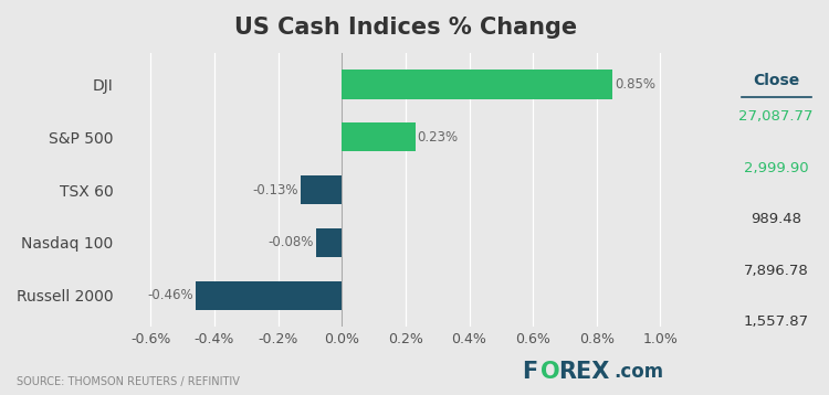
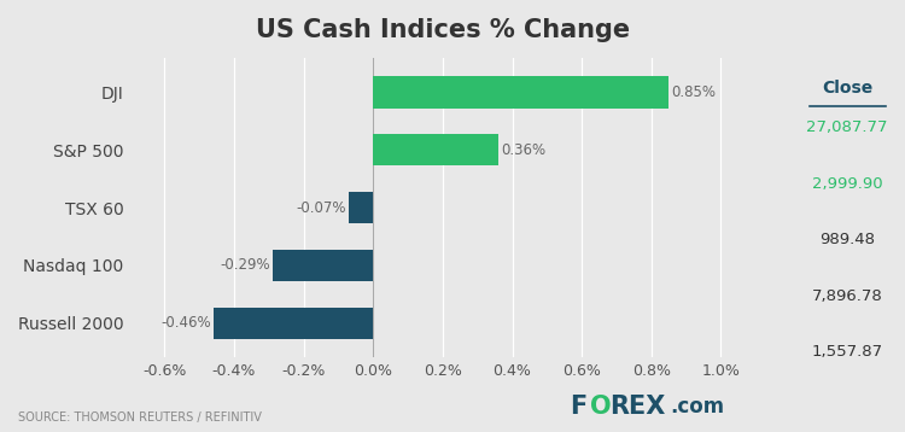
S&P 500: 0.23% -> 0.36%
TSX 60: -0.13% -> -0.07%
Nasdaq 100: -0.08% -> -0.29%
